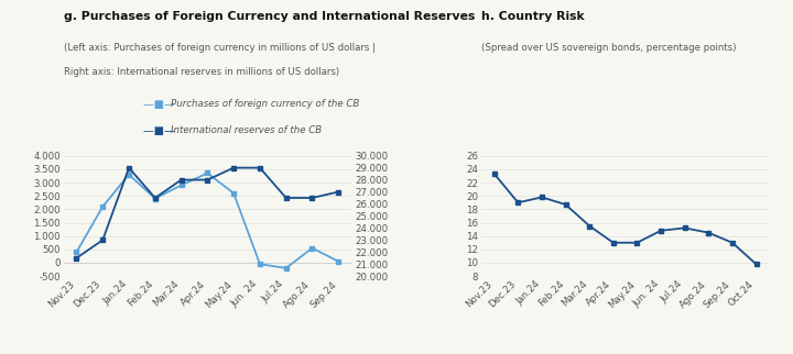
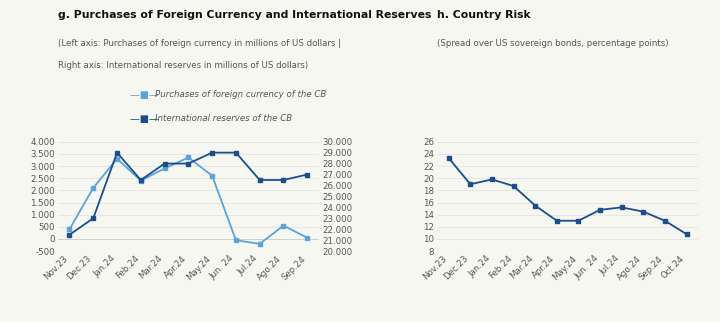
Oct.24: 9.8 -> 10.8
